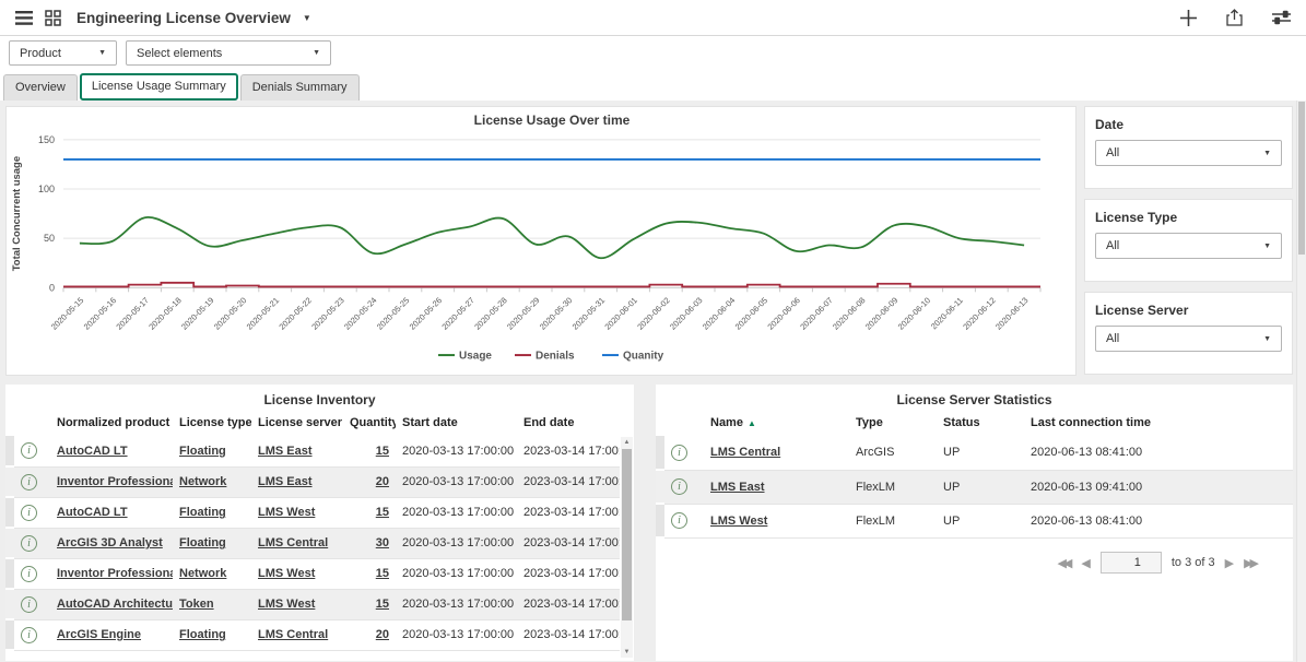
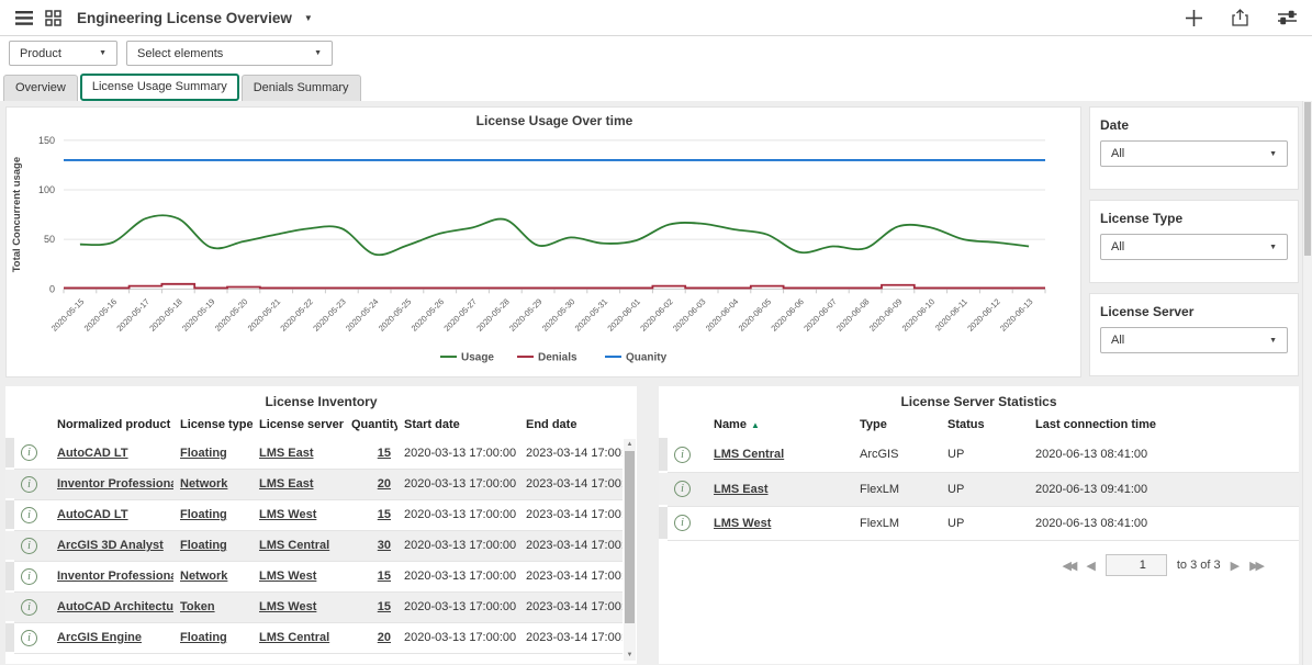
Usage/2020-05-18: 60 -> 70
Usage/2020-05-31: 30 -> 50
Quanity/2020-05-31: 110 -> 130
